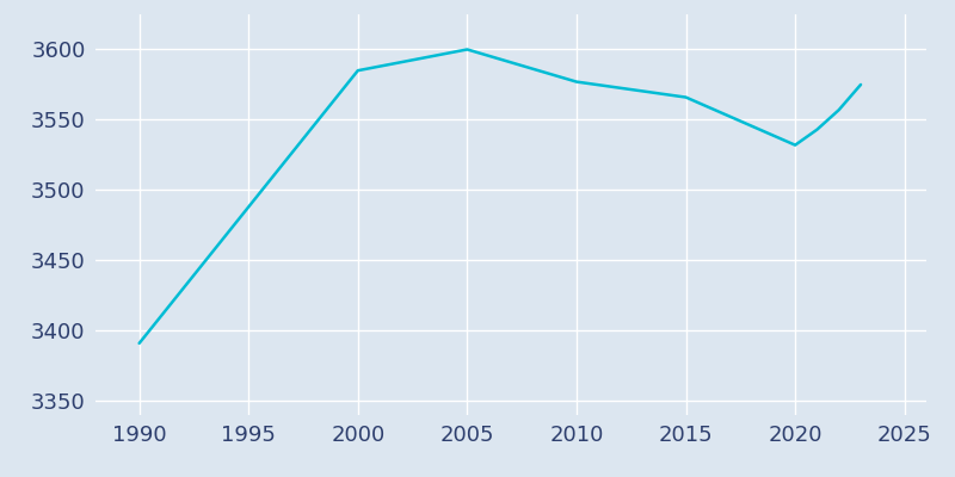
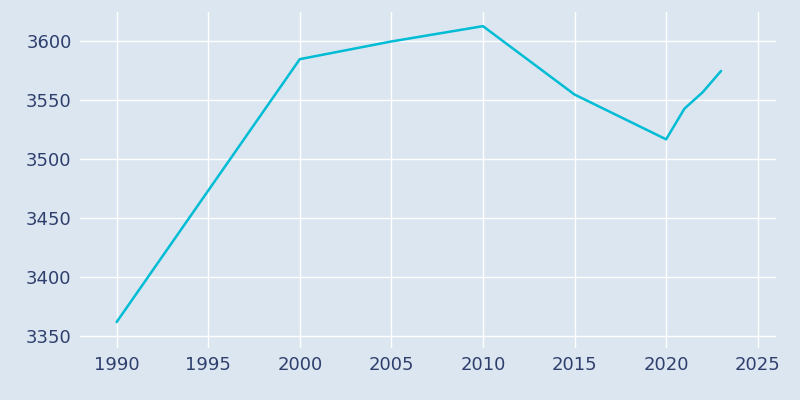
1990: 3391 -> 3362
2010: 3577 -> 3613
2015: 3566 -> 3555
2020: 3532 -> 3517
